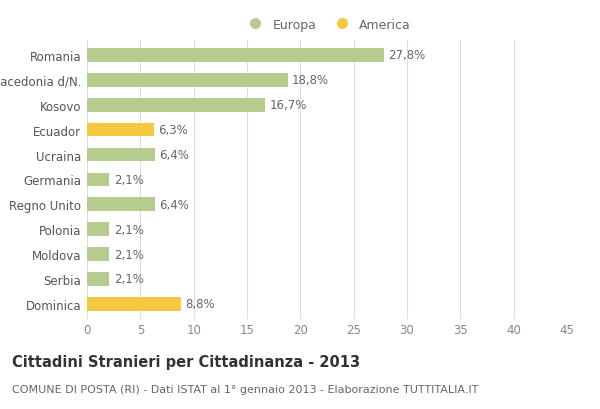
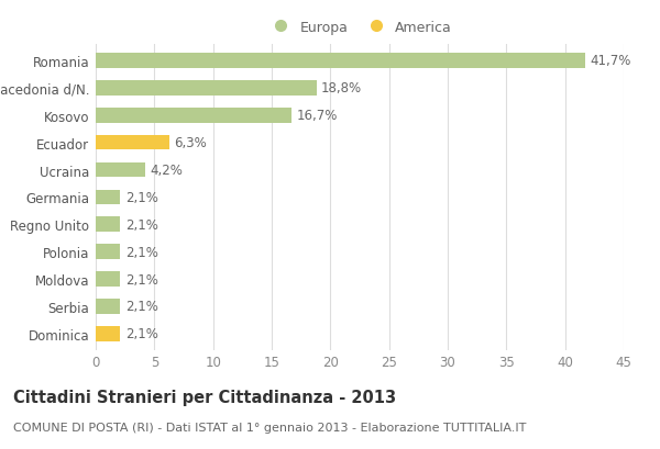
Romania: 27,8% -> 41,7%
Ucraina: 6,4% -> 4,2%
Regno Unito: 6,4% -> 2,1%
Dominica: 8,8% -> 2,1%
